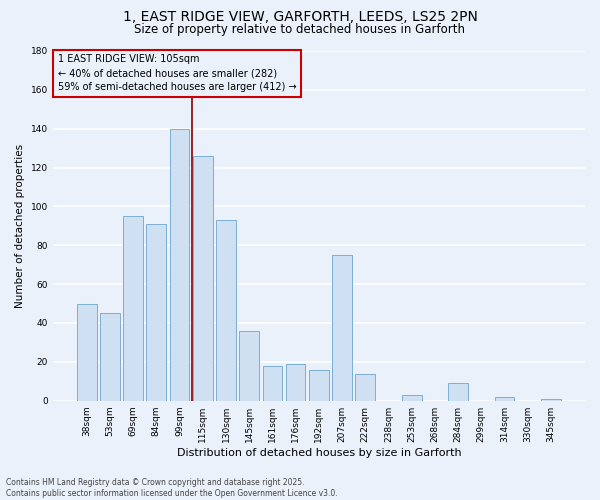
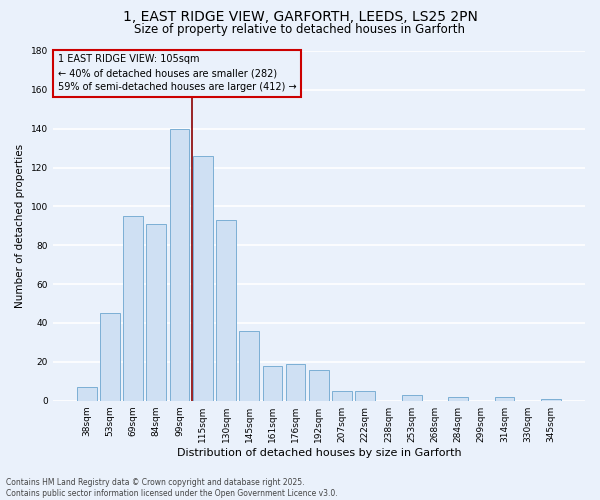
38sqm: 50 -> 7
207sqm: 75 -> 5
222sqm: 14 -> 5
284sqm: 9 -> 2
